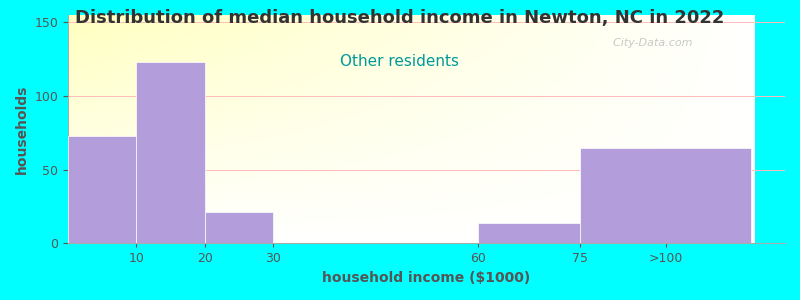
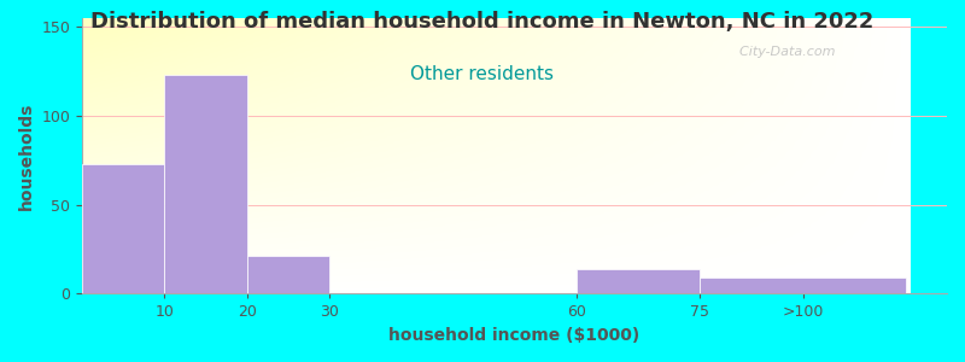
>100: 65 -> 9
